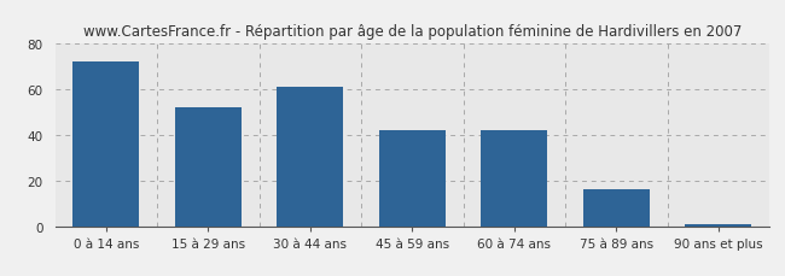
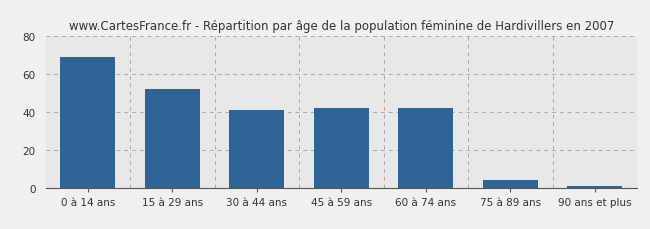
0 à 14 ans: 72 -> 69
30 à 44 ans: 61 -> 41
75 à 89 ans: 16 -> 4
